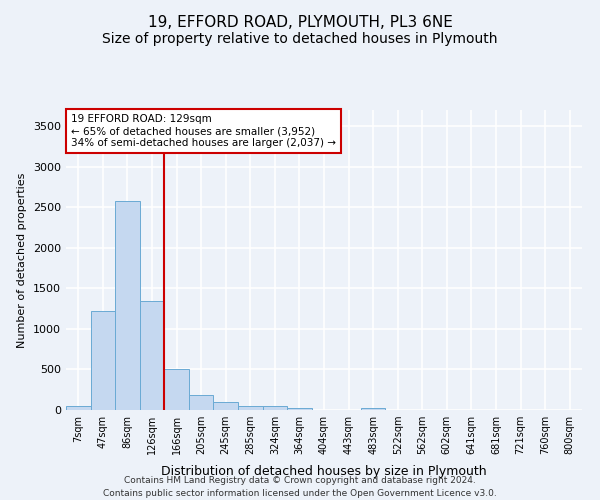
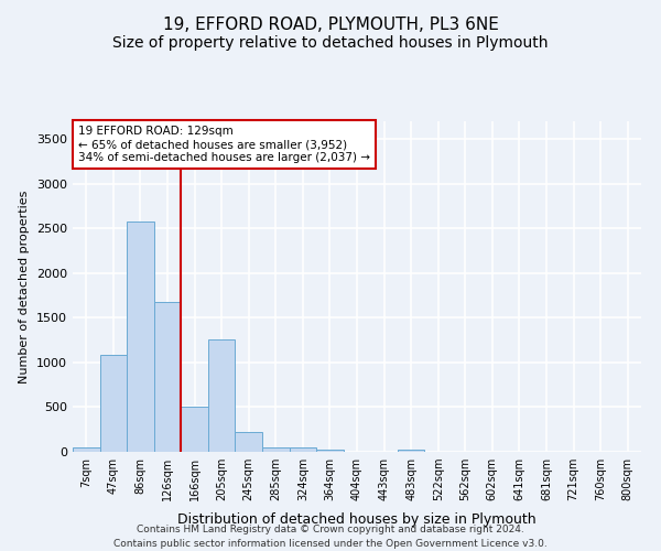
47sqm: 1220 -> 1080
126sqm: 1340 -> 1680
205sqm: 180 -> 1260
245sqm: 100 -> 220
